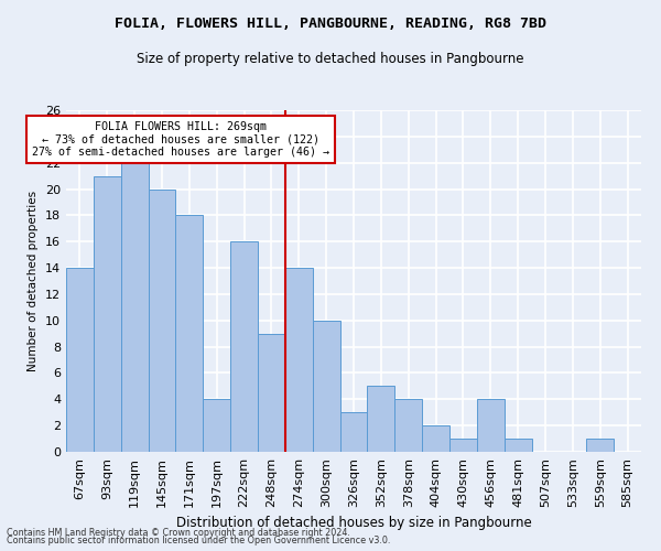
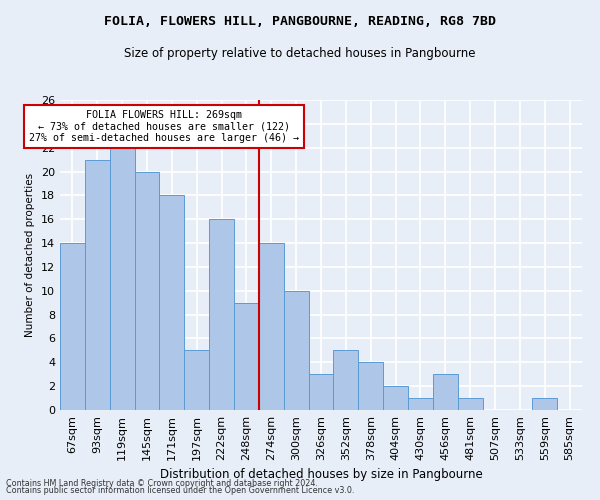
197sqm: 4 -> 5
456sqm: 4 -> 3
